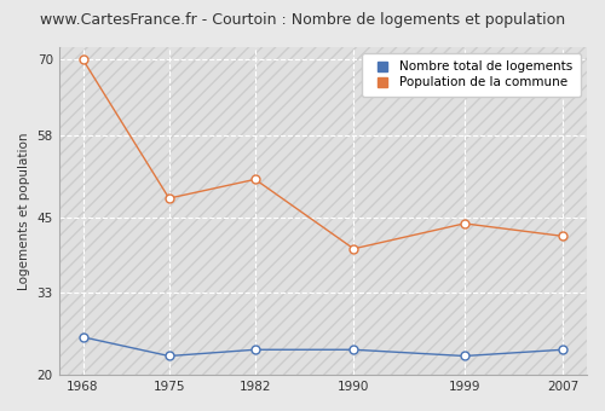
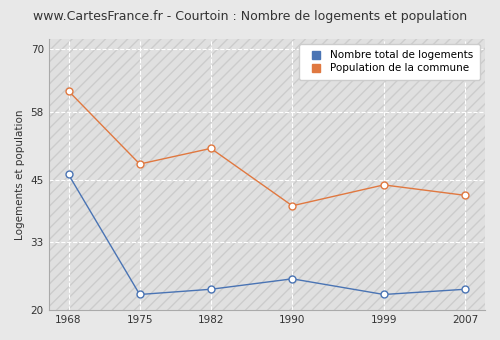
Nombre total de logements/1968: 26 -> 46
Population de la commune/1968: 70 -> 62
Nombre total de logements/1990: 24 -> 26
